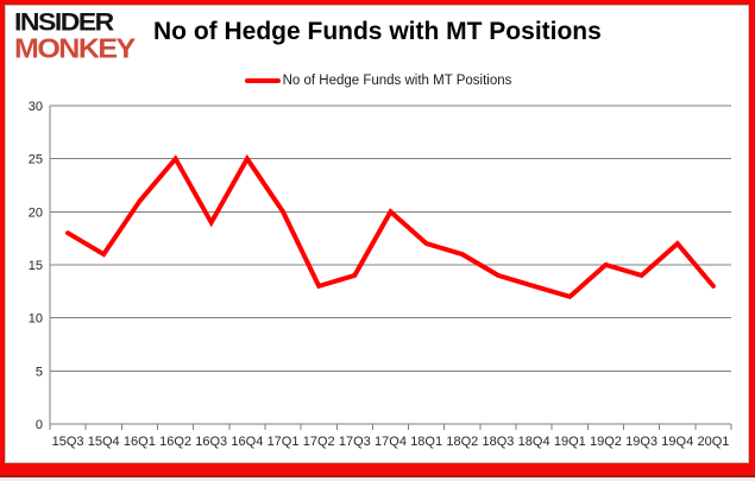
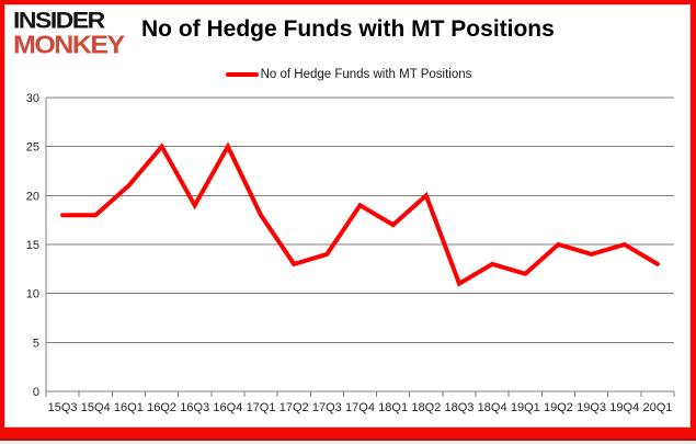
15Q4: 16 -> 18
17Q1: 20 -> 18
17Q4: 20 -> 19
18Q2: 16 -> 20
18Q3: 14 -> 11
19Q4: 17 -> 15
